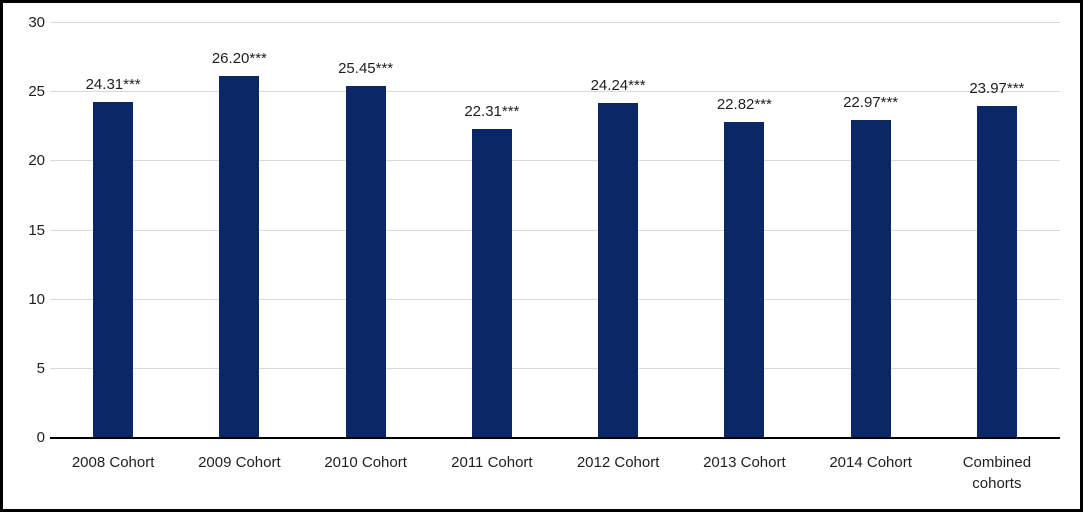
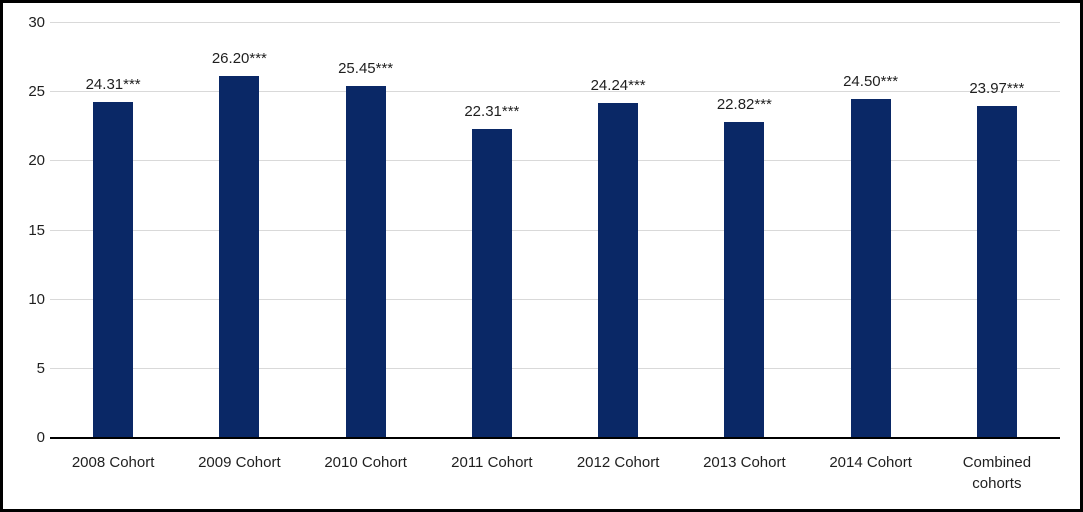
2014 Cohort: 22.97 -> 24.50
